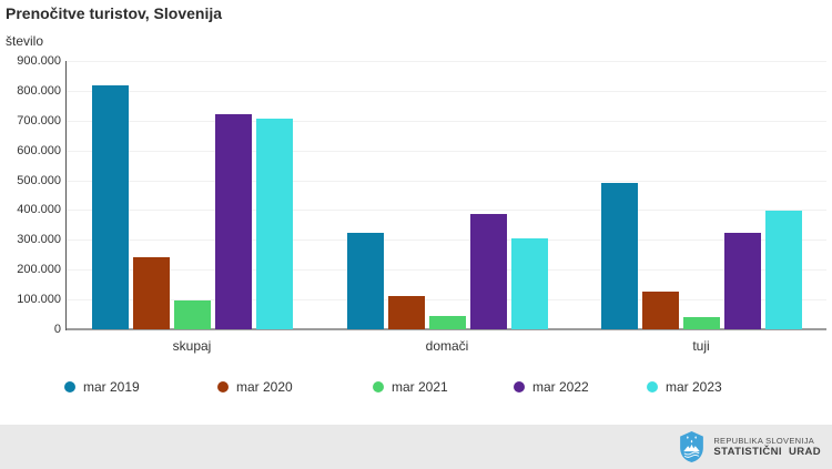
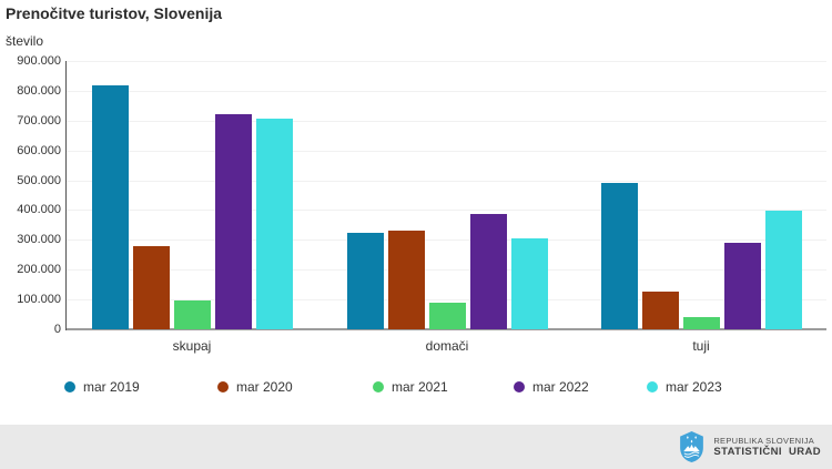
mar 2020/skupaj: 240000 -> 280000
mar 2020/domači: 110000 -> 330000
mar 2021/domači: 40000 -> 90000
mar 2022/tuji: 320000 -> 290000
